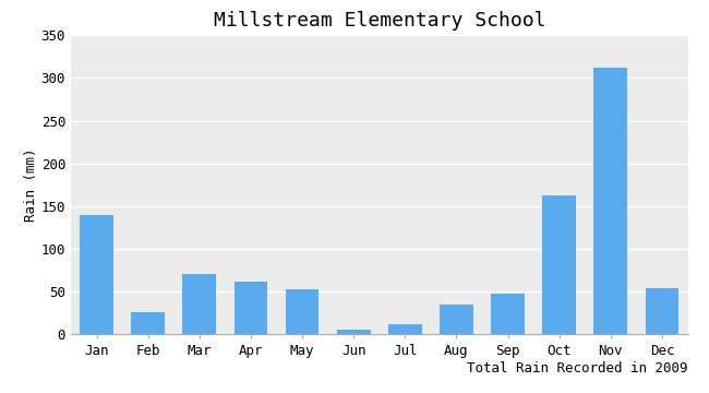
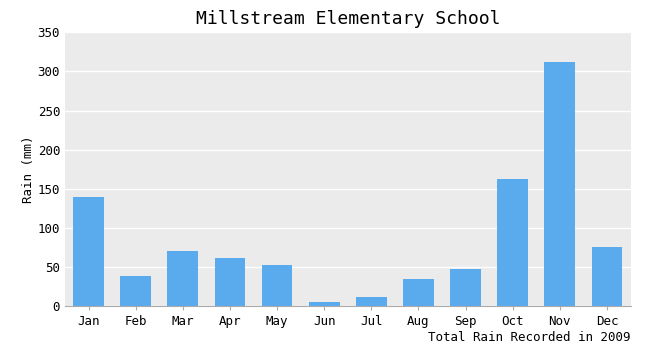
Feb: 26 -> 38
Dec: 54 -> 75
